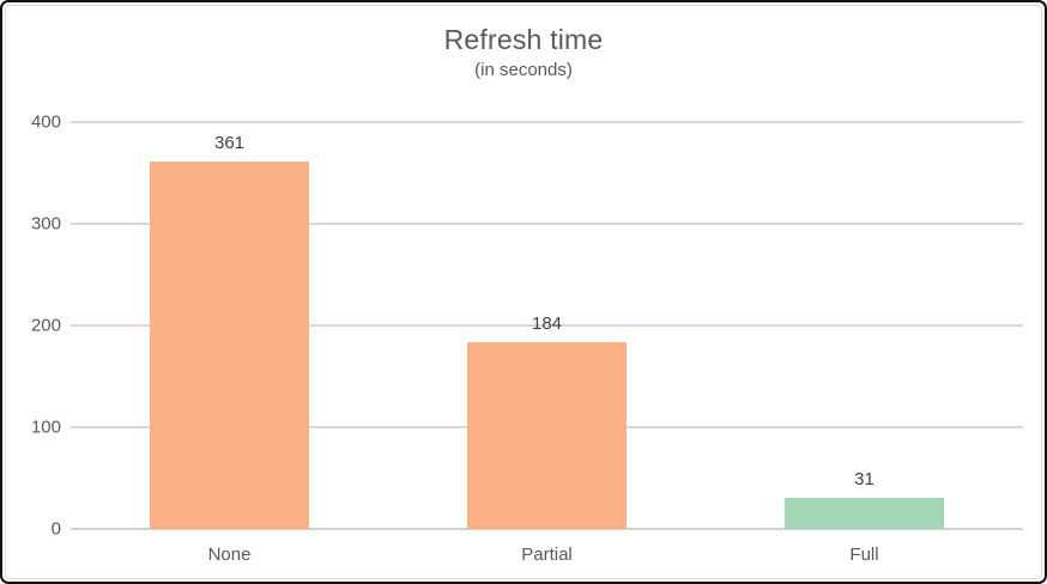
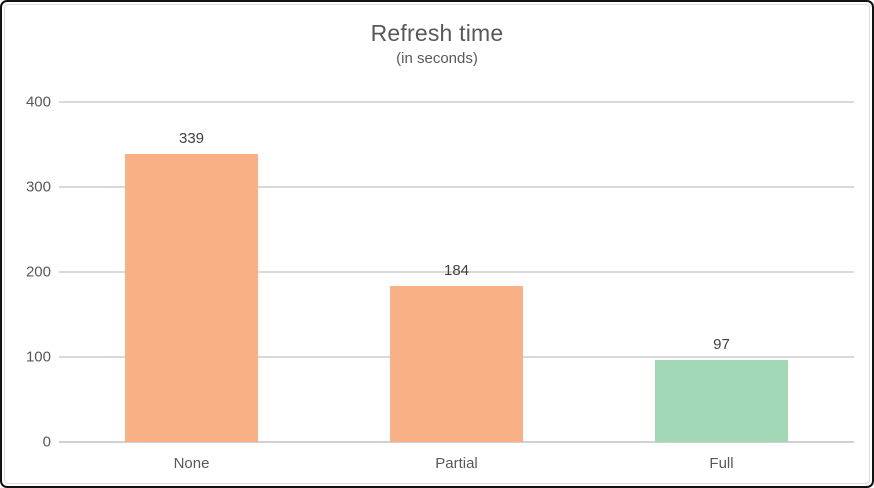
None: 361 -> 339
Full: 31 -> 97
